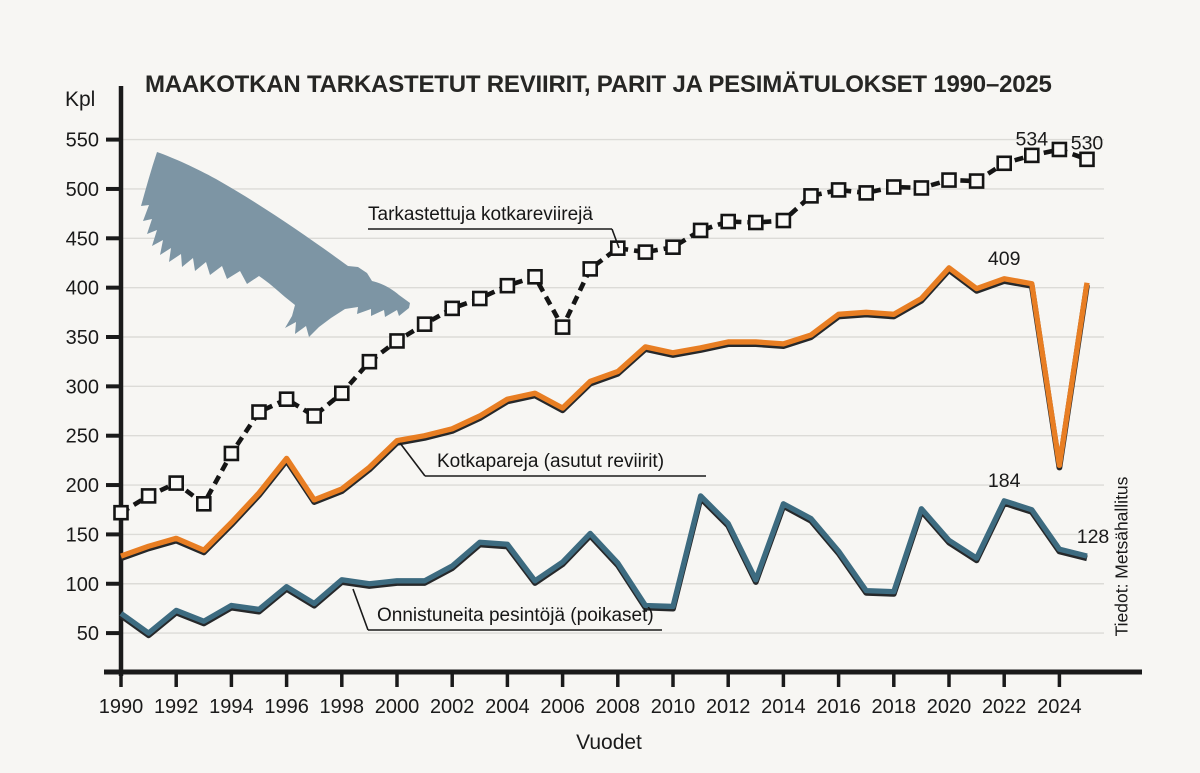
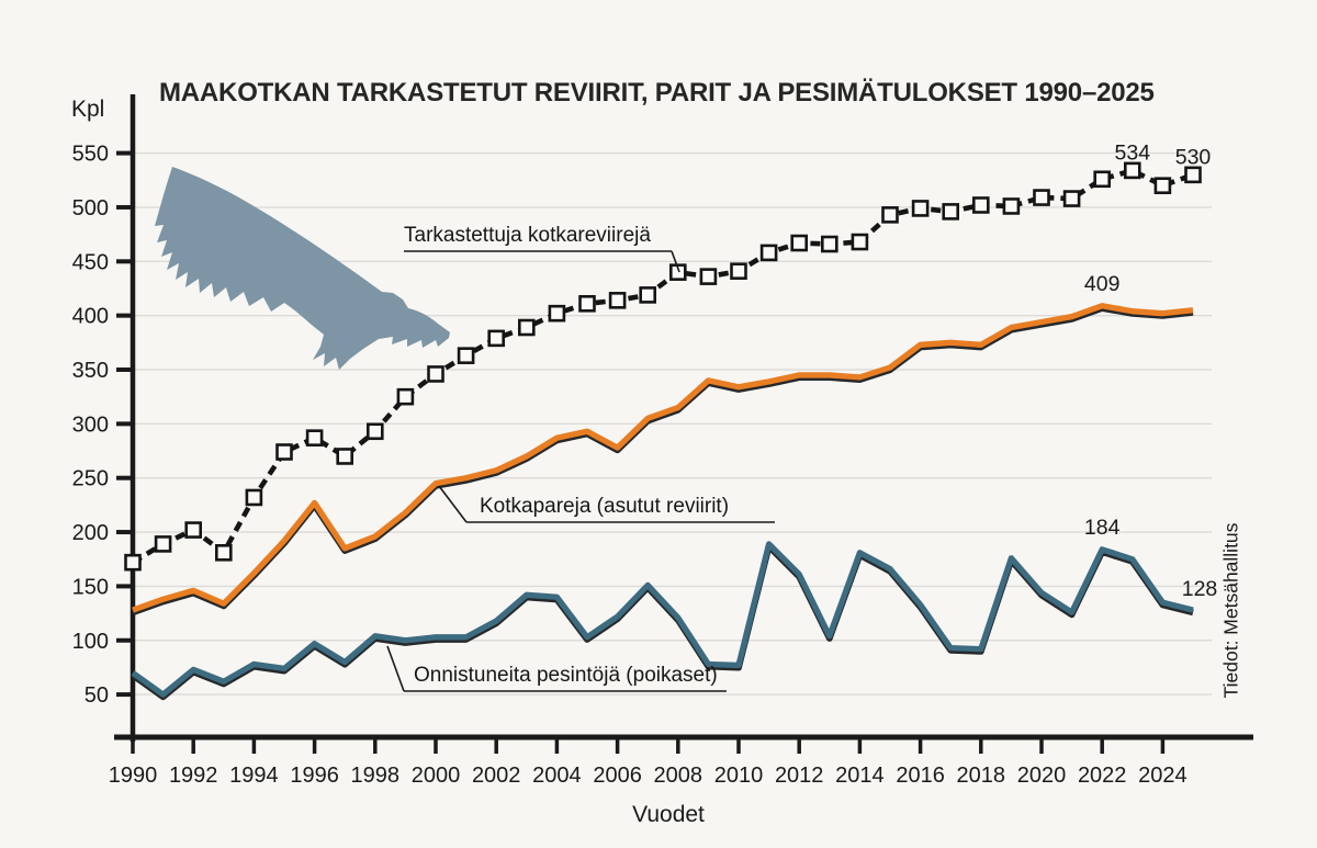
Tarkastettuja kotkareviirejä/2006: 360 -> 410
Kotkapareja (asutut reviirit)/2020: 420 -> 390
Tarkastettuja kotkareviirejä/2024: 540 -> 520
Kotkapareja (asutut reviirit)/2024: 220 -> 400
